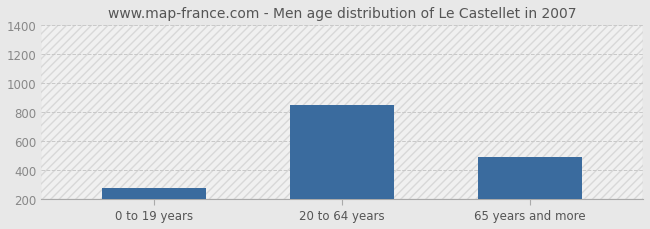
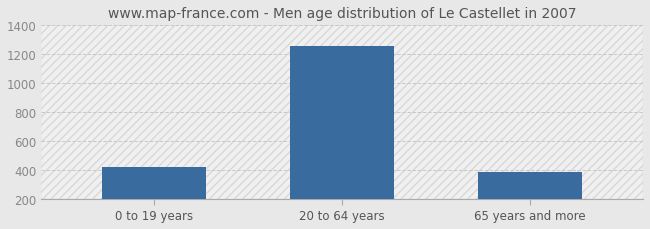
0 to 19 years: 280 -> 420
20 to 64 years: 850 -> 1260
65 years and more: 490 -> 380
